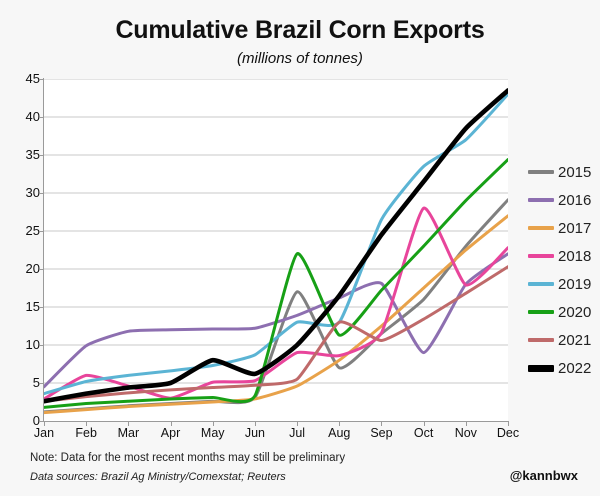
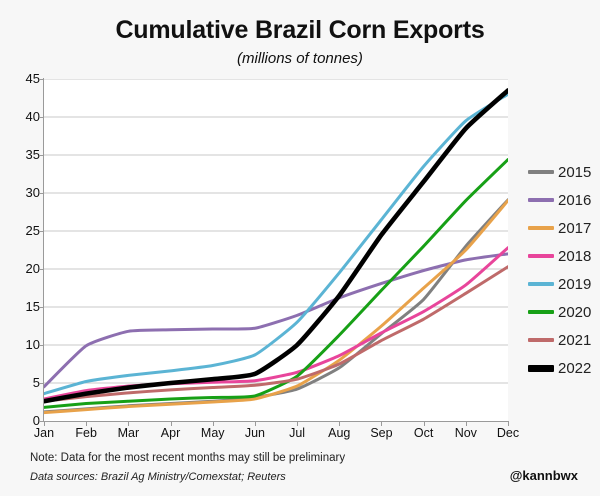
2018/Feb: 6 -> 4
2018/Apr: 3 -> 5
2022/May: 8 -> 6
2015/Jul: 17 -> 4
2018/Jul: 9 -> 6
2020/Jul: 22 -> 6
2019/Aug: 13 -> 20
2021/Aug: 13 -> 8
2016/Oct: 9 -> 20
2018/Oct: 28 -> 14
2016/Nov: 18 -> 21
2019/Nov: 37 -> 40
2017/Dec: 27 -> 29
